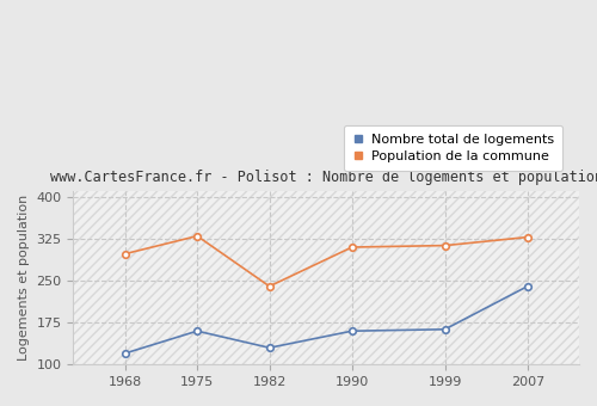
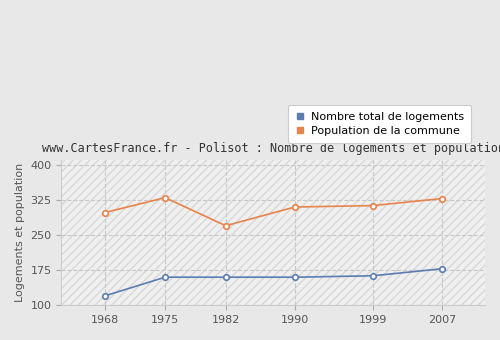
Nombre total de logements/1982: 130 -> 160
Population de la commune/1982: 240 -> 270
Nombre total de logements/2007: 240 -> 178
